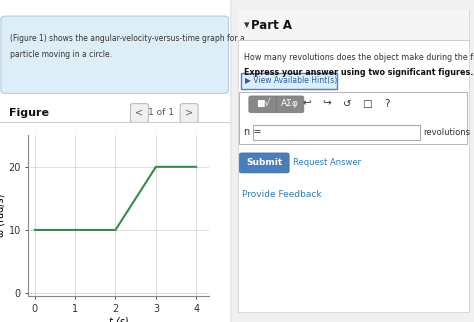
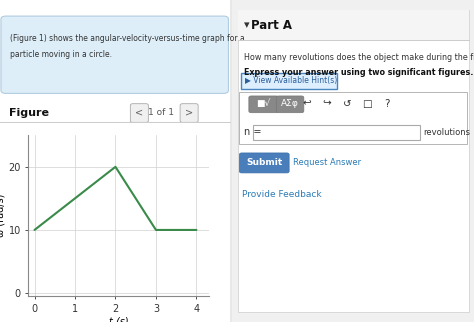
2: 10 -> 20
3: 20 -> 10
4: 20 -> 10
